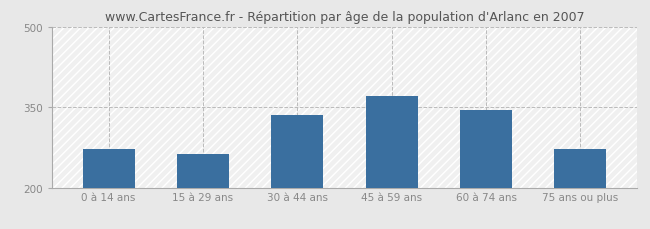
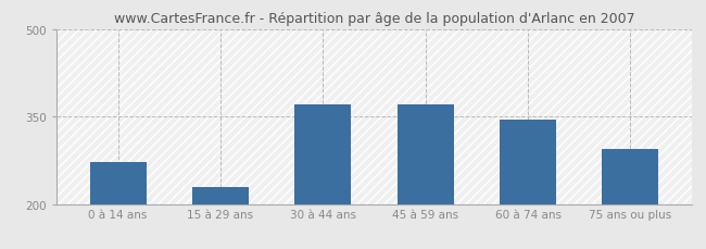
15 à 29 ans: 262 -> 230
30 à 44 ans: 336 -> 370
75 ans ou plus: 271 -> 294
